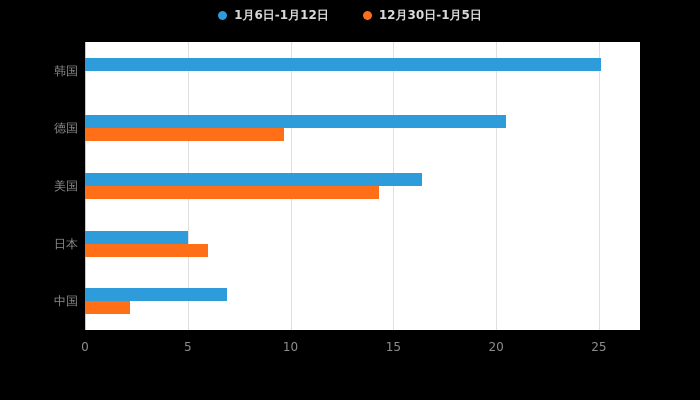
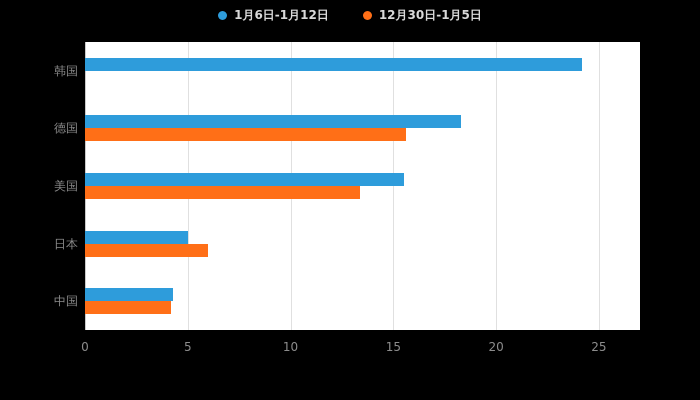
1月6日-1月12日/韩国: 25.1 -> 24.2
1月6日-1月12日/德国: 20.5 -> 18.3
12月30日-1月5日/德国: 9.7 -> 15.6
1月6日-1月12日/美国: 16.4 -> 15.5
12月30日-1月5日/美国: 14.3 -> 13.4
1月6日-1月12日/中国: 6.9 -> 4.3
12月30日-1月5日/中国: 2.2 -> 4.2
